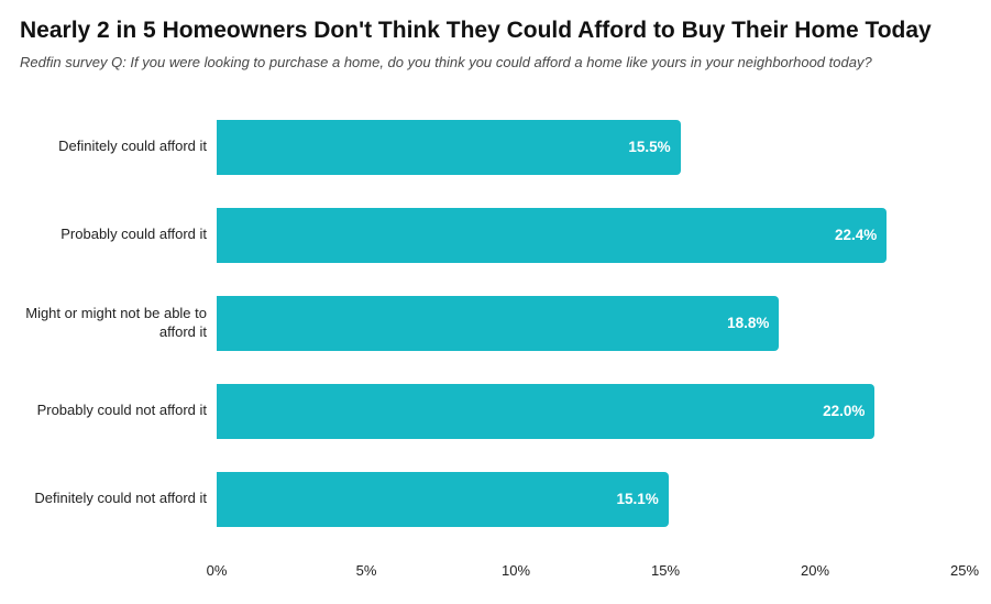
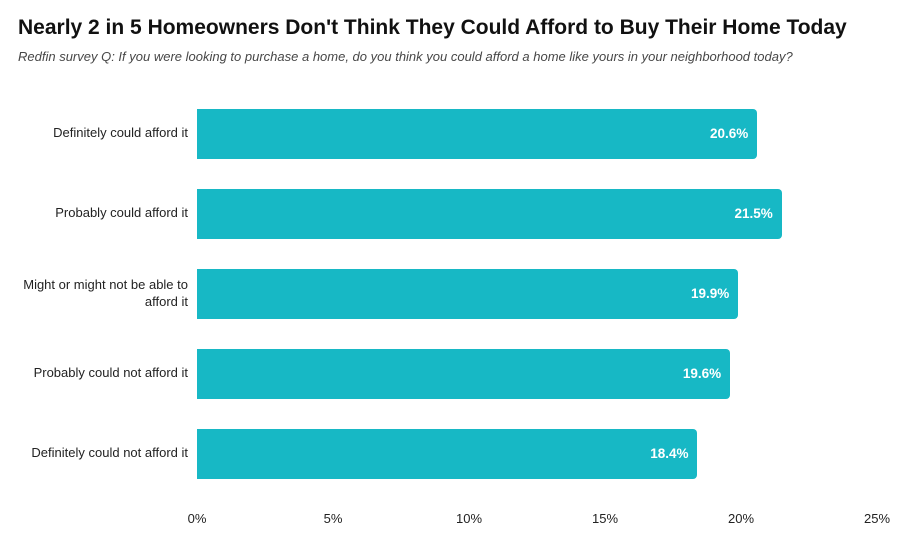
Definitely could afford it: 15.5% -> 20.6%
Probably could afford it: 22.4% -> 21.5%
Might or might not be able to afford it: 18.8% -> 19.9%
Probably could not afford it: 22.0% -> 19.6%
Definitely could not afford it: 15.1% -> 18.4%
